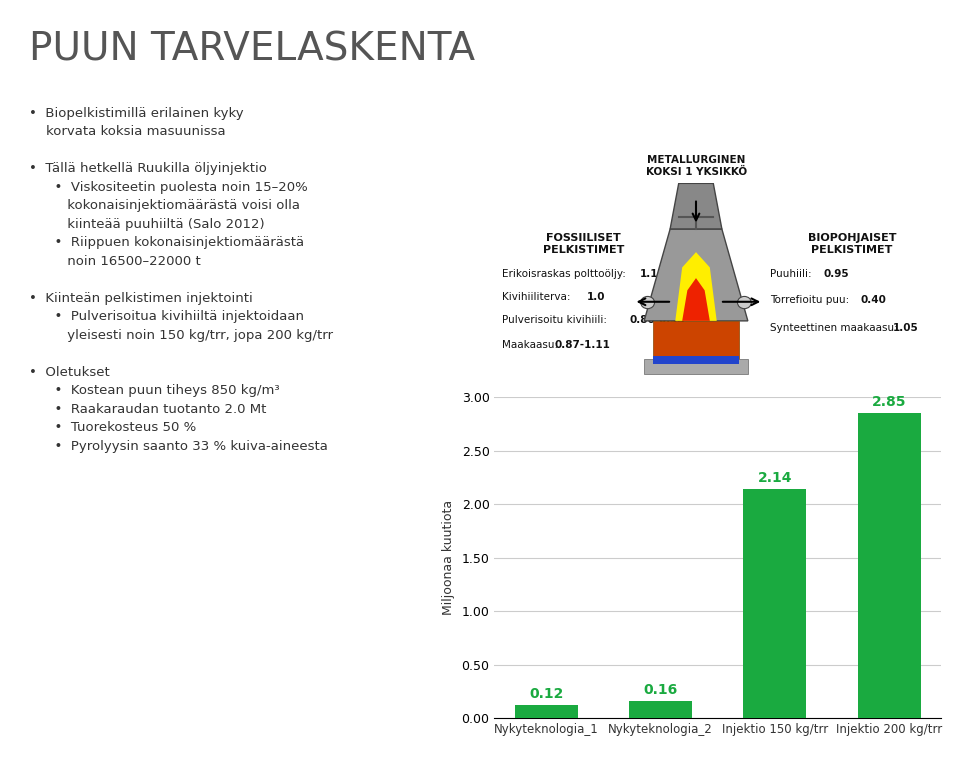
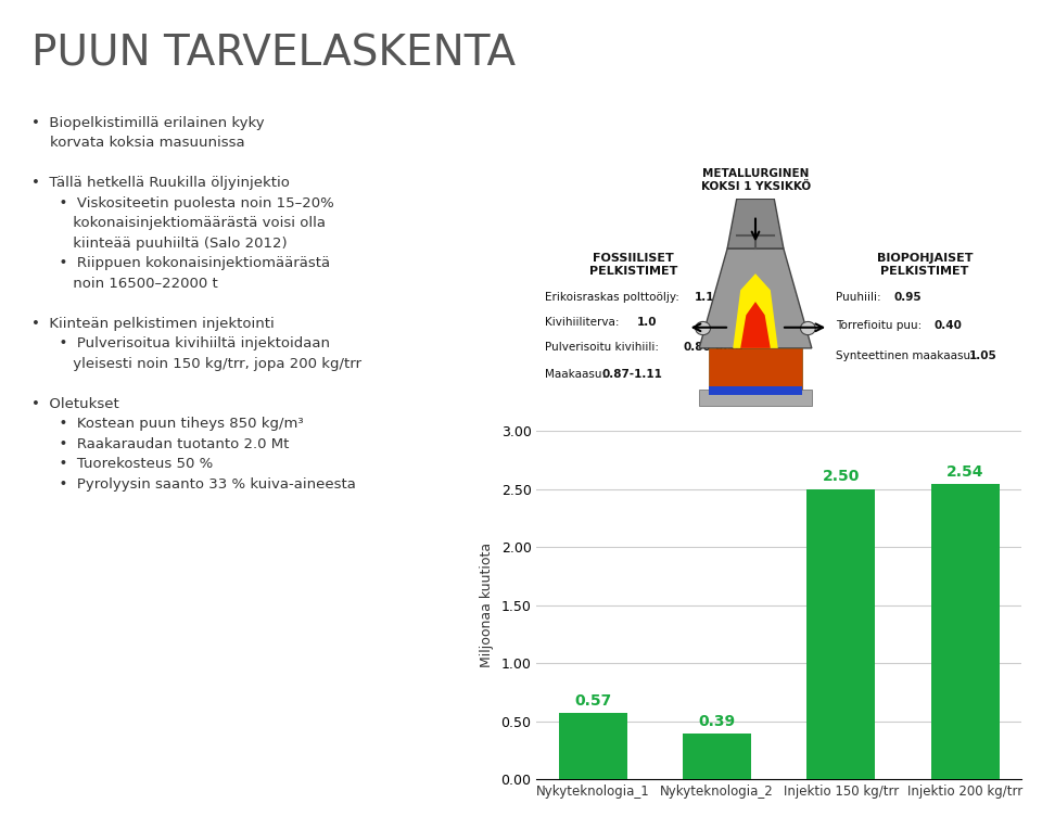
Nykyteknologia_1: 0.12 -> 0.57
Nykyteknologia_2: 0.16 -> 0.39
Injektio 150 kg/trr: 2.14 -> 2.50
Injektio 200 kg/trr: 2.85 -> 2.54
